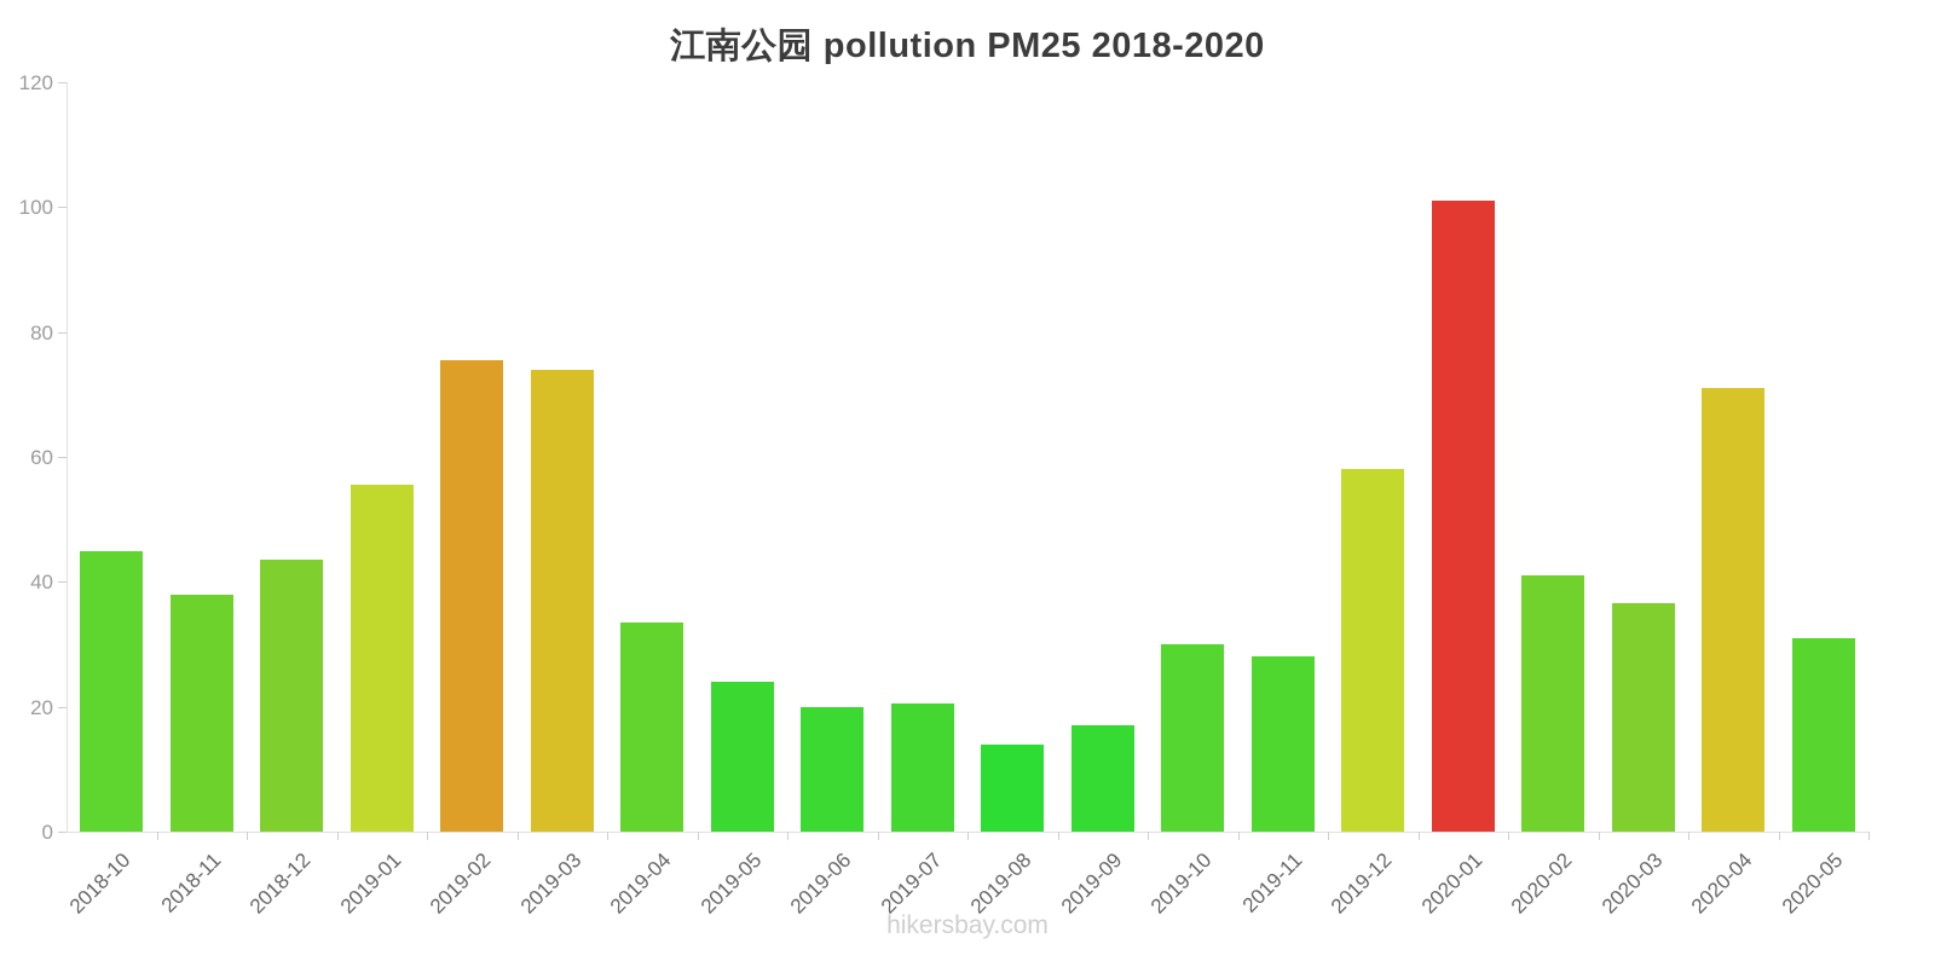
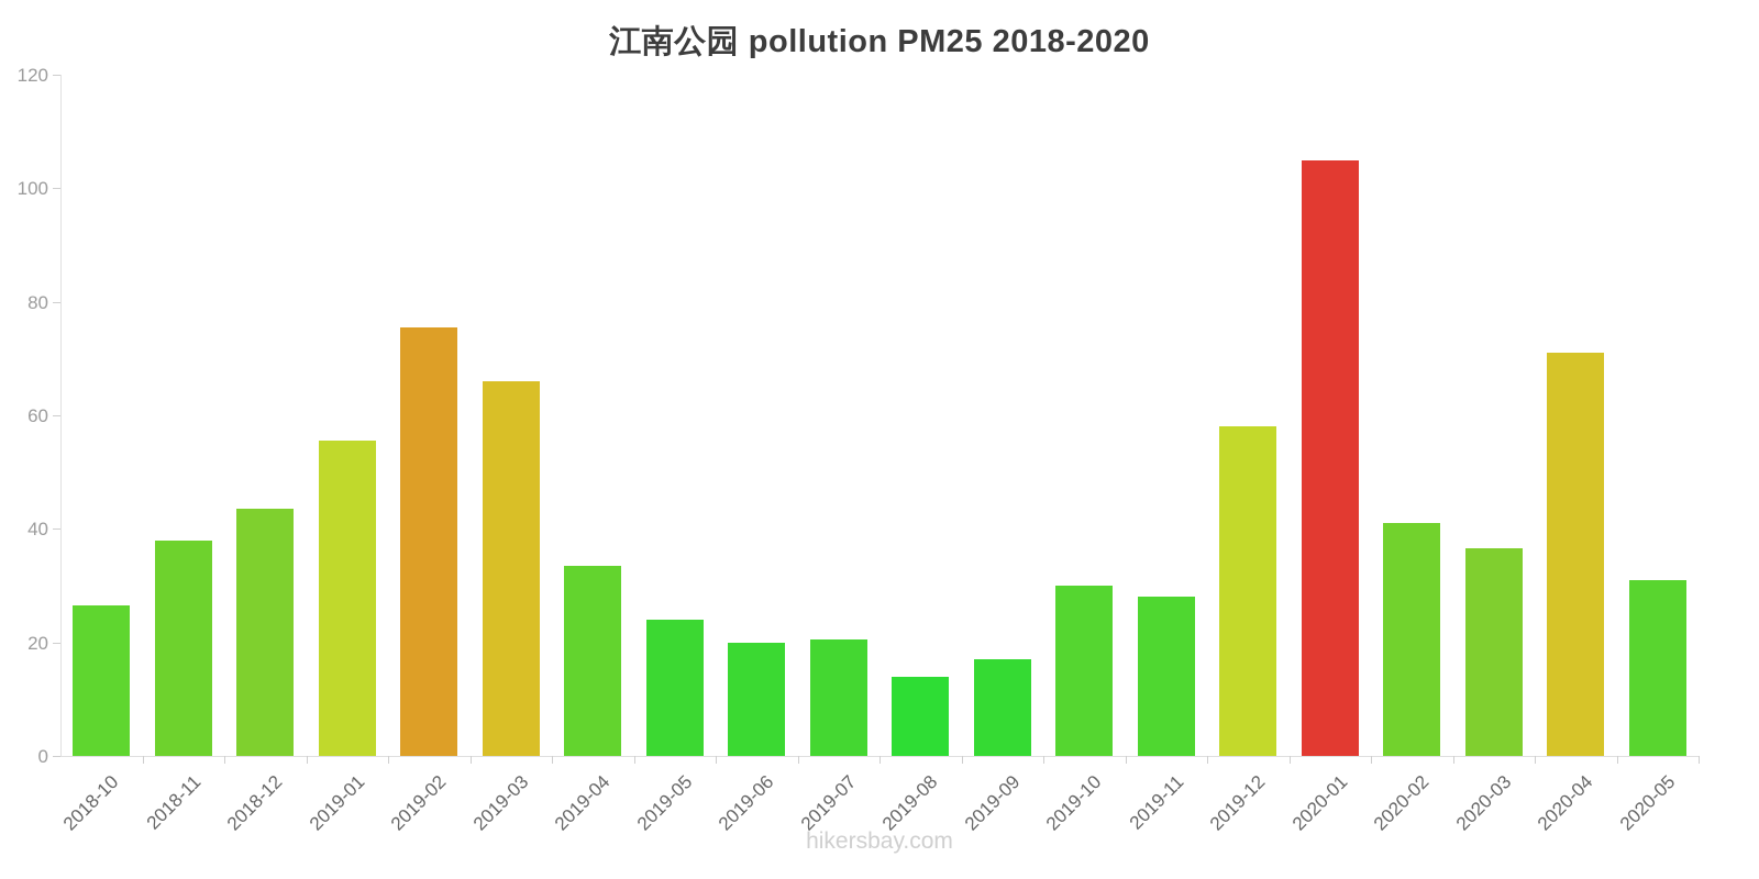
2018-10: 45 -> 26
2019-03: 74 -> 66
2020-01: 101 -> 105
